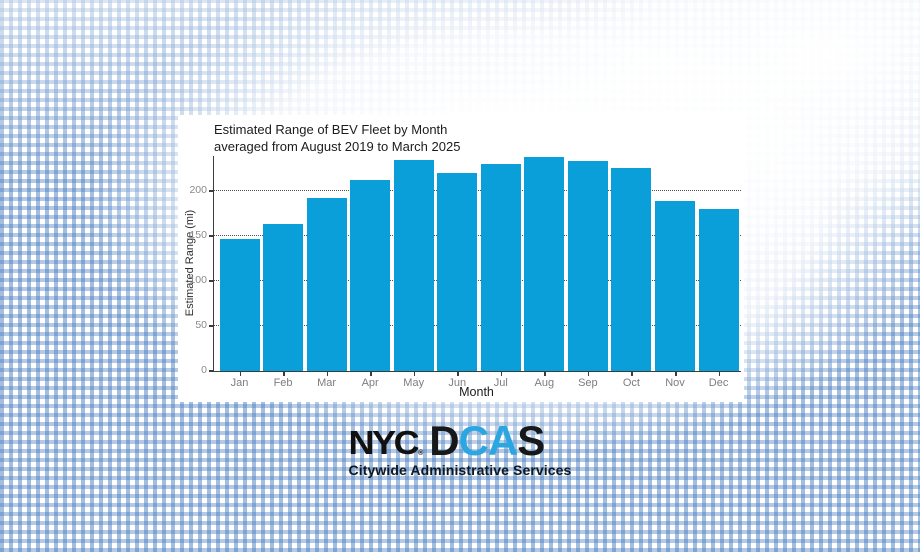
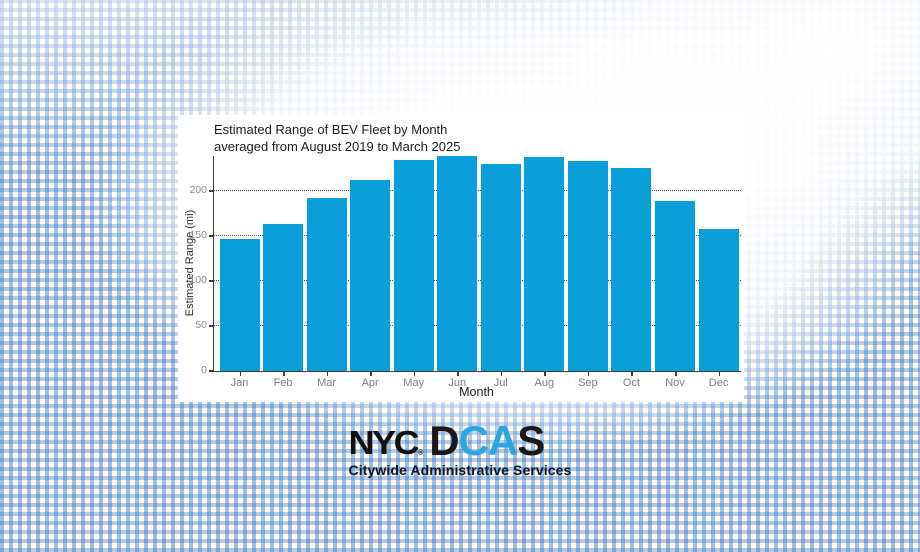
Jun: 220 -> 240
Dec: 180 -> 160
